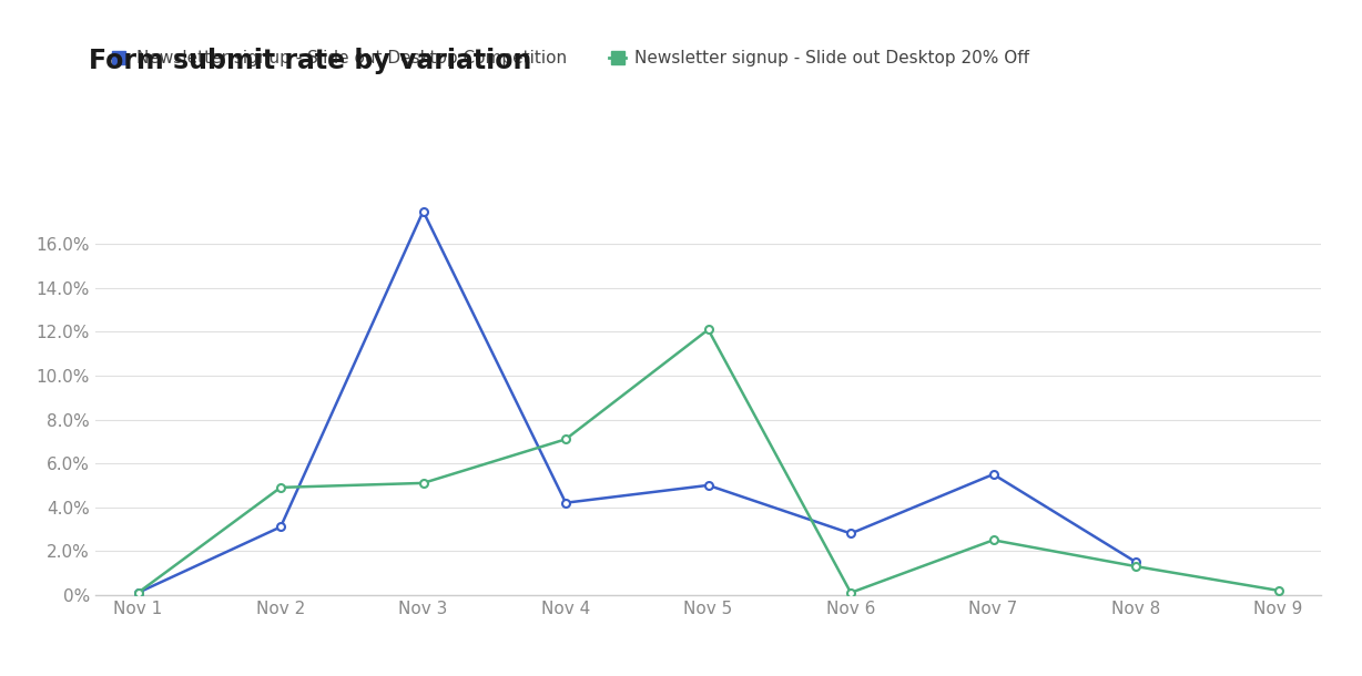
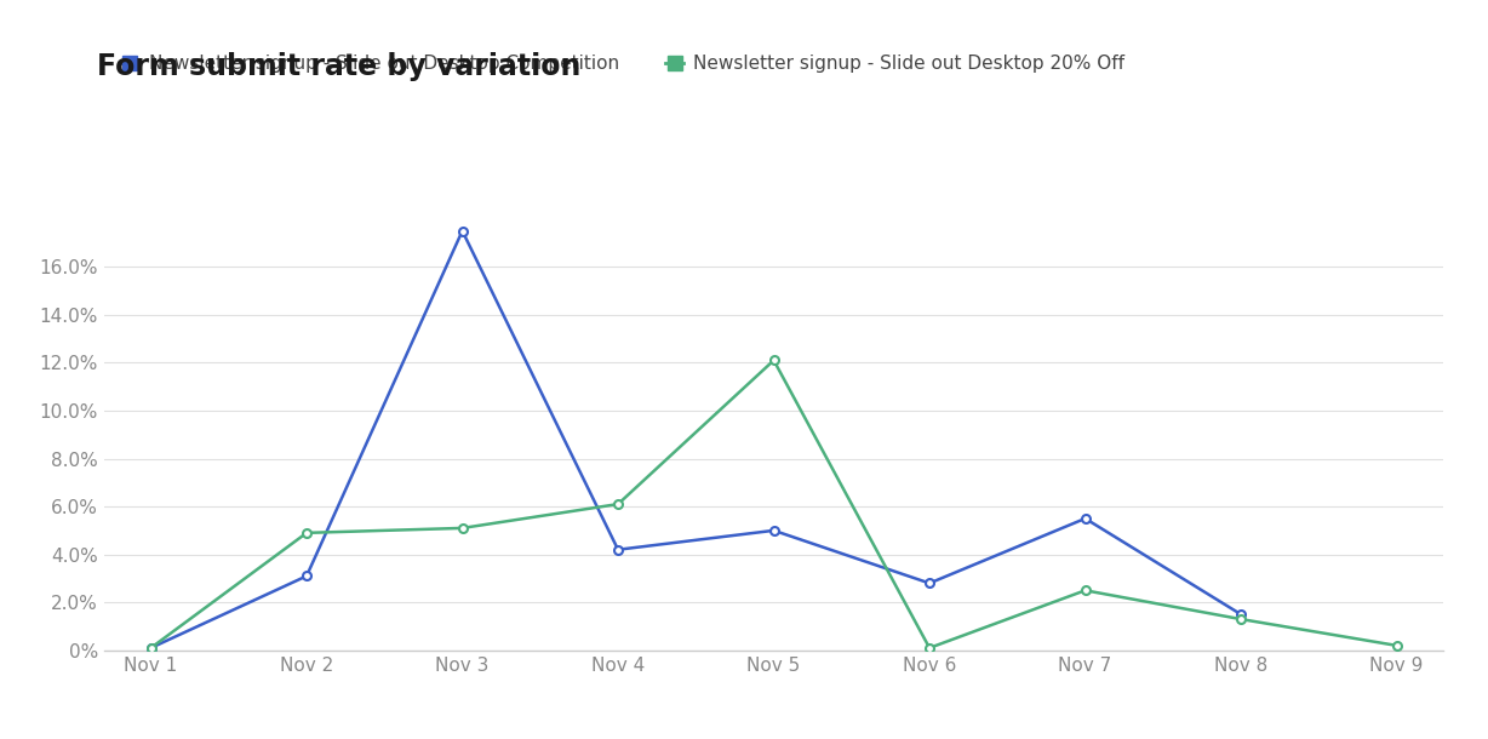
Newsletter signup - Slide out Desktop 20% Off/Nov 4: 7.1% -> 6.1%
